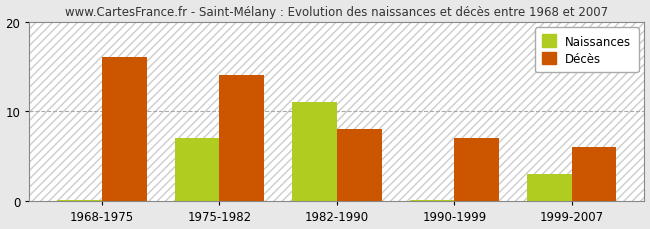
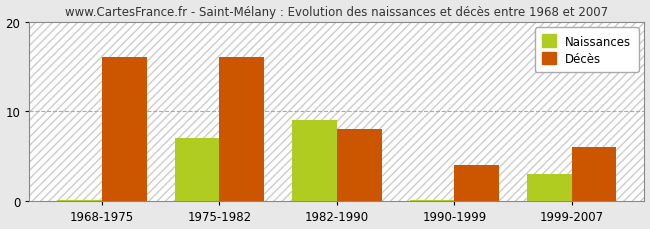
Décès/1975-1982: 14 -> 16
Naissances/1982-1990: 11.0 -> 9.0
Décès/1990-1999: 7 -> 4
